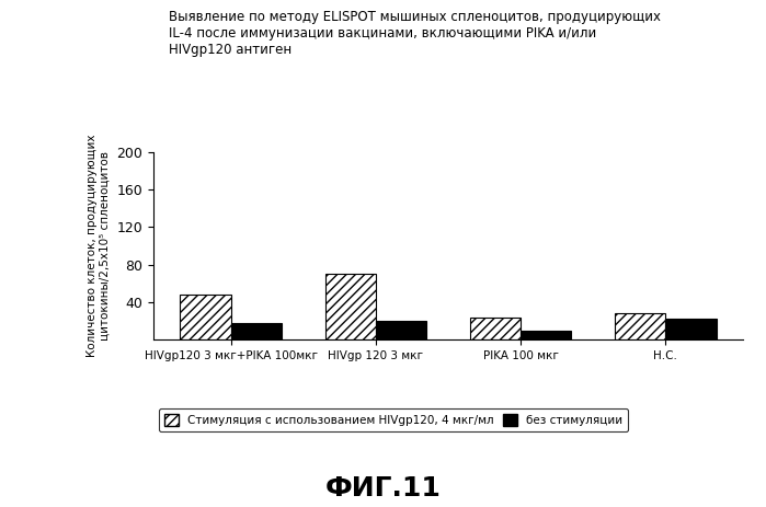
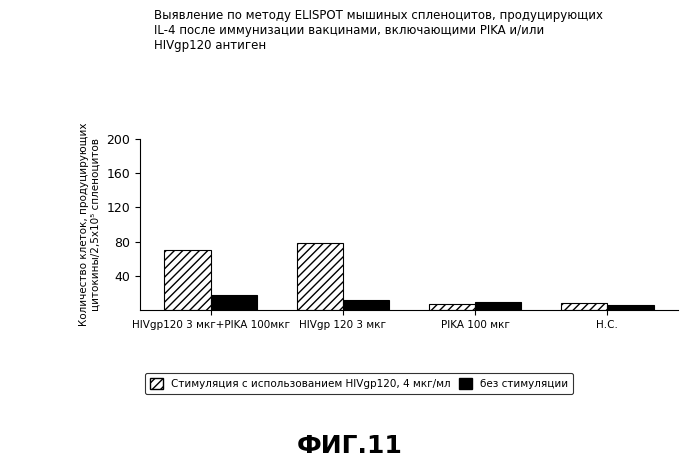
Стимуляция с использованием HIVgp120, 4 мкг/мл/HIVgp120 3 мкг+PIKA 100мкг: 48 -> 70
Стимуляция с использованием HIVgp120, 4 мкг/мл/HIVgp 120 3 мкг: 70 -> 78
без стимуляции/HIVgp 120 3 мкг: 20 -> 12
Стимуляция с использованием HIVgp120, 4 мкг/мл/PIKA 100 мкг: 24 -> 7
Стимуляция с использованием HIVgp120, 4 мкг/мл/Н.С.: 28 -> 8
без стимуляции/Н.С.: 22 -> 6
